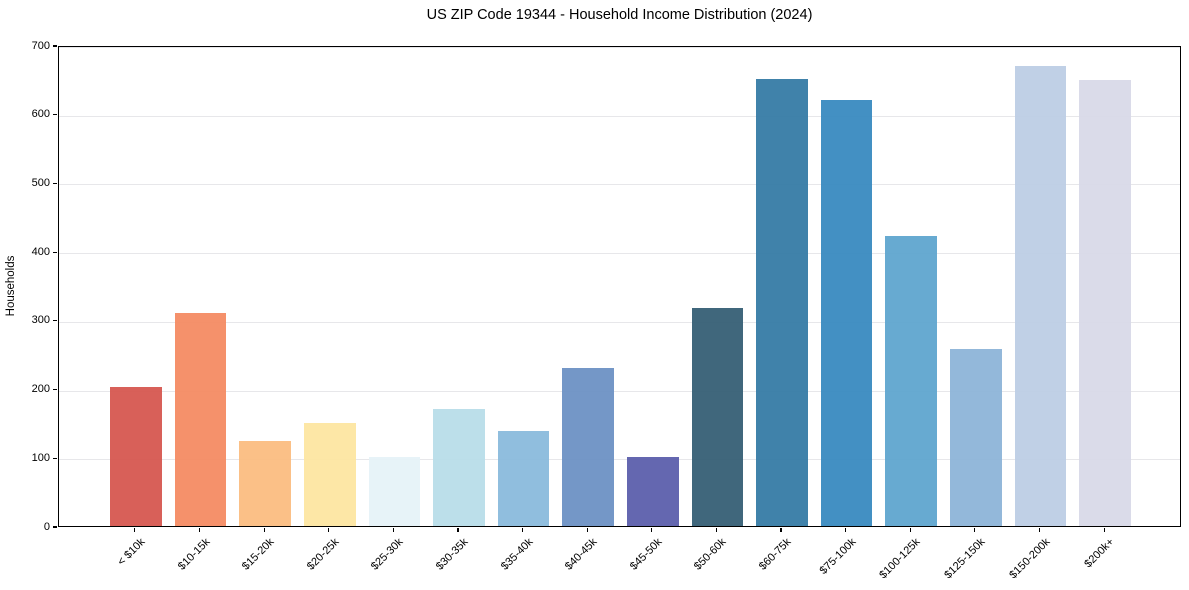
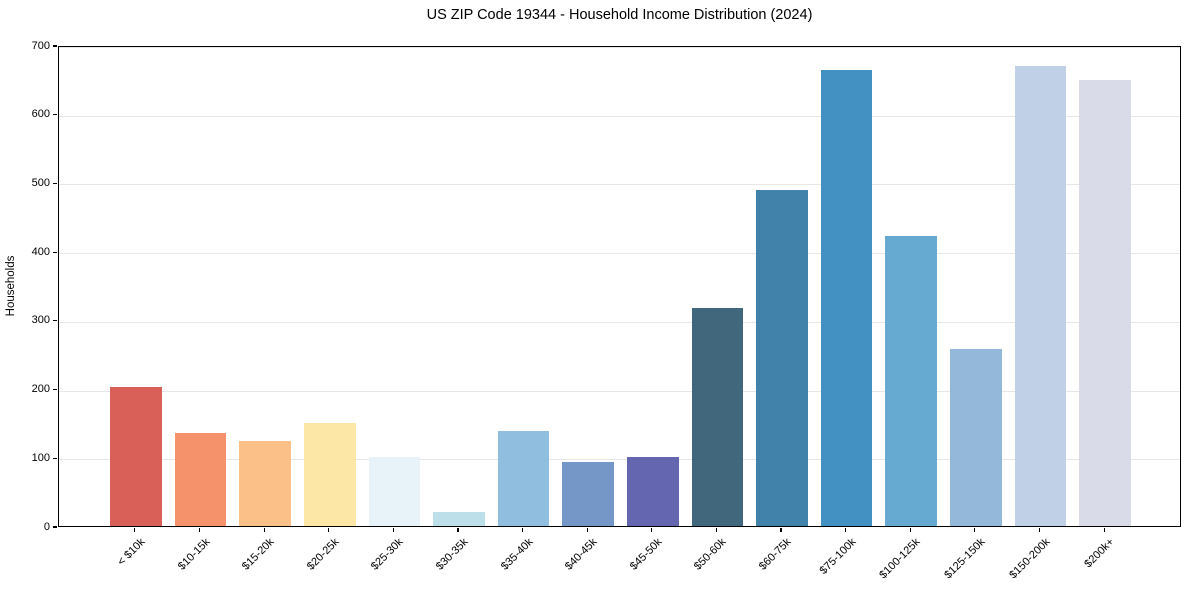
$10-15k: 310 -> 140
$30-35k: 170 -> 20
$40-45k: 230 -> 90
$60-75k: 650 -> 490
$75-100k: 620 -> 660
